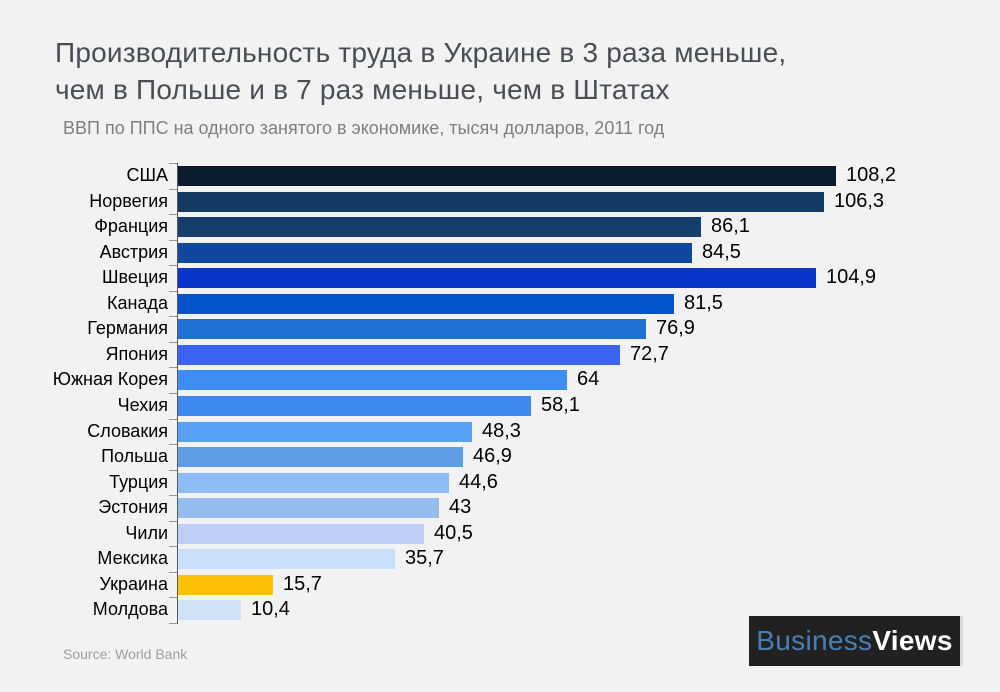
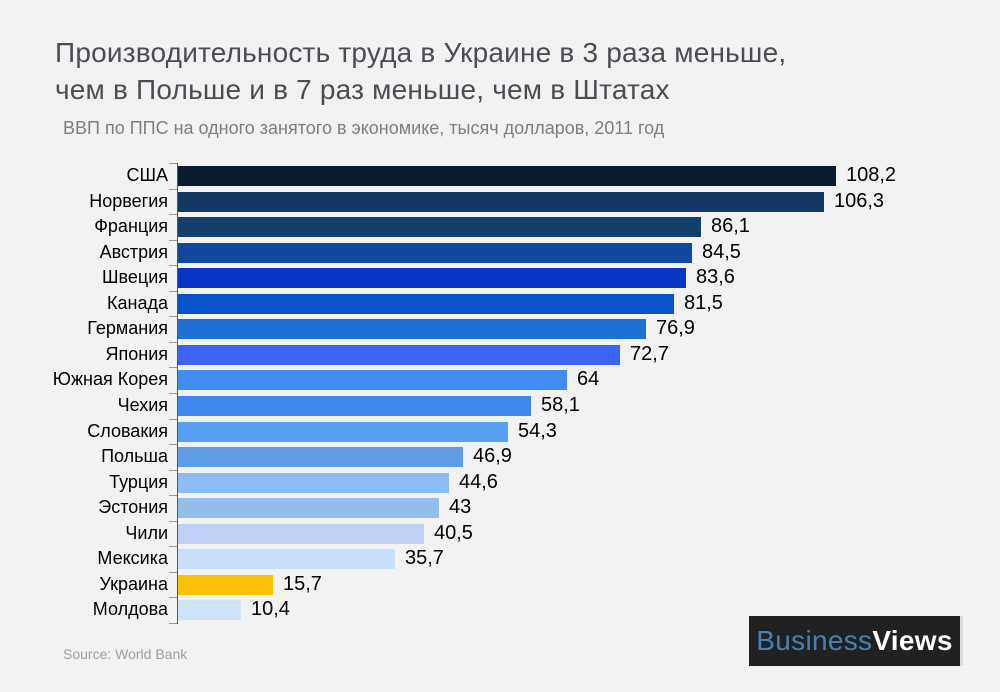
Швеция: 104,9 -> 83,6
Словакия: 48,3 -> 54,3
